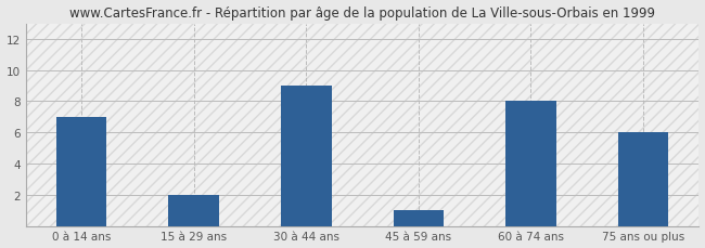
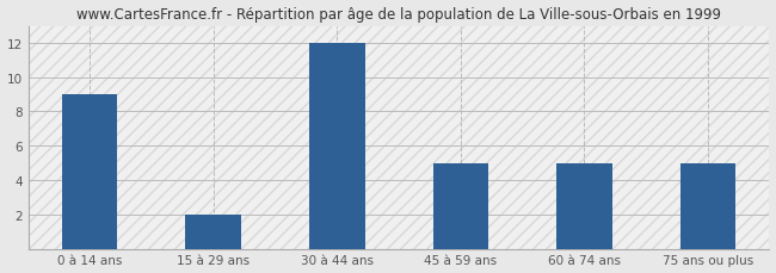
0 à 14 ans: 7 -> 9
30 à 44 ans: 9 -> 12
45 à 59 ans: 1 -> 5
60 à 74 ans: 8 -> 5
75 ans ou plus: 6 -> 5
